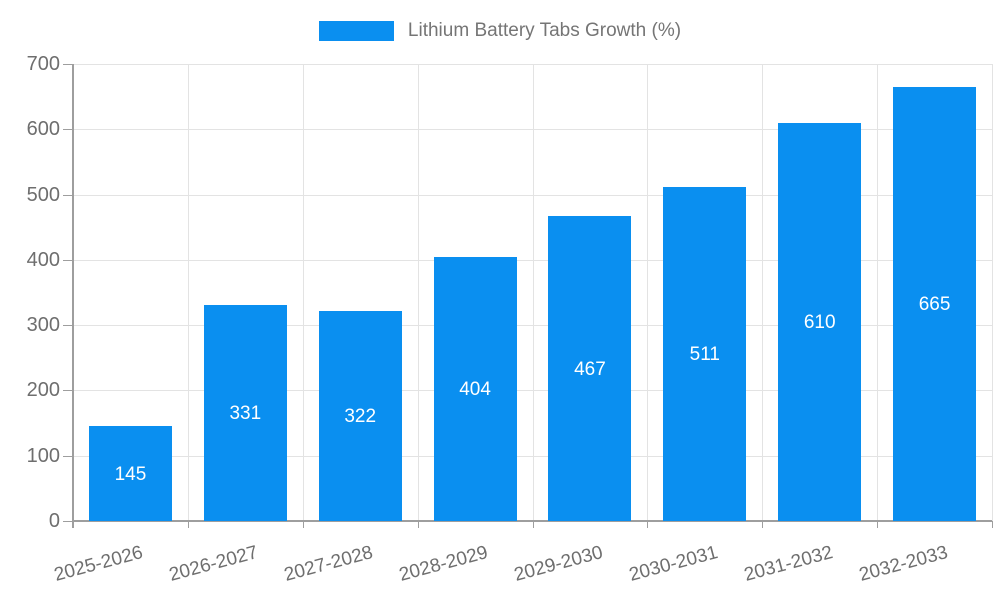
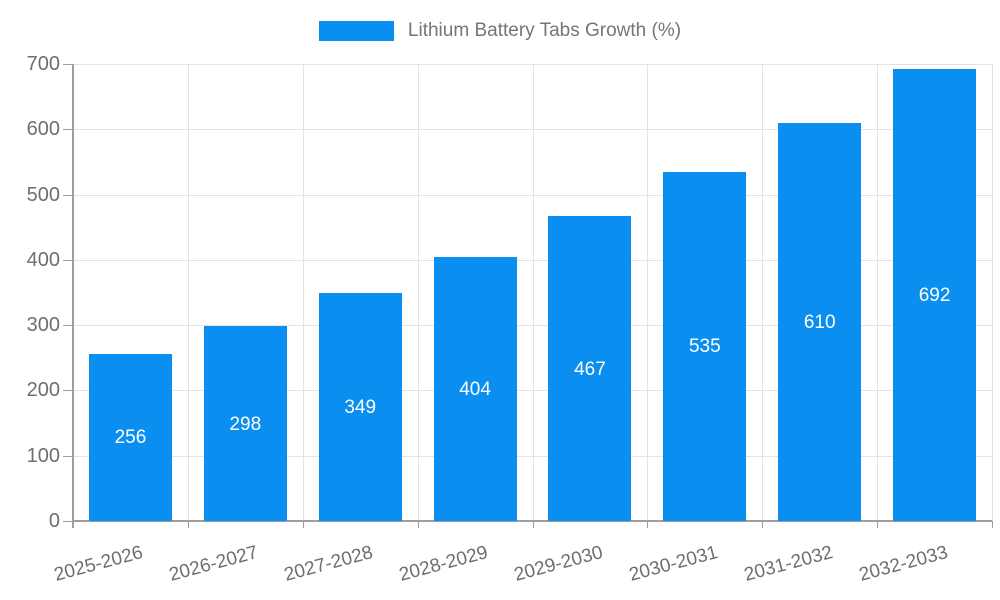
2025-2026: 145 -> 256
2026-2027: 331 -> 298
2027-2028: 322 -> 349
2030-2031: 511 -> 535
2032-2033: 665 -> 692
